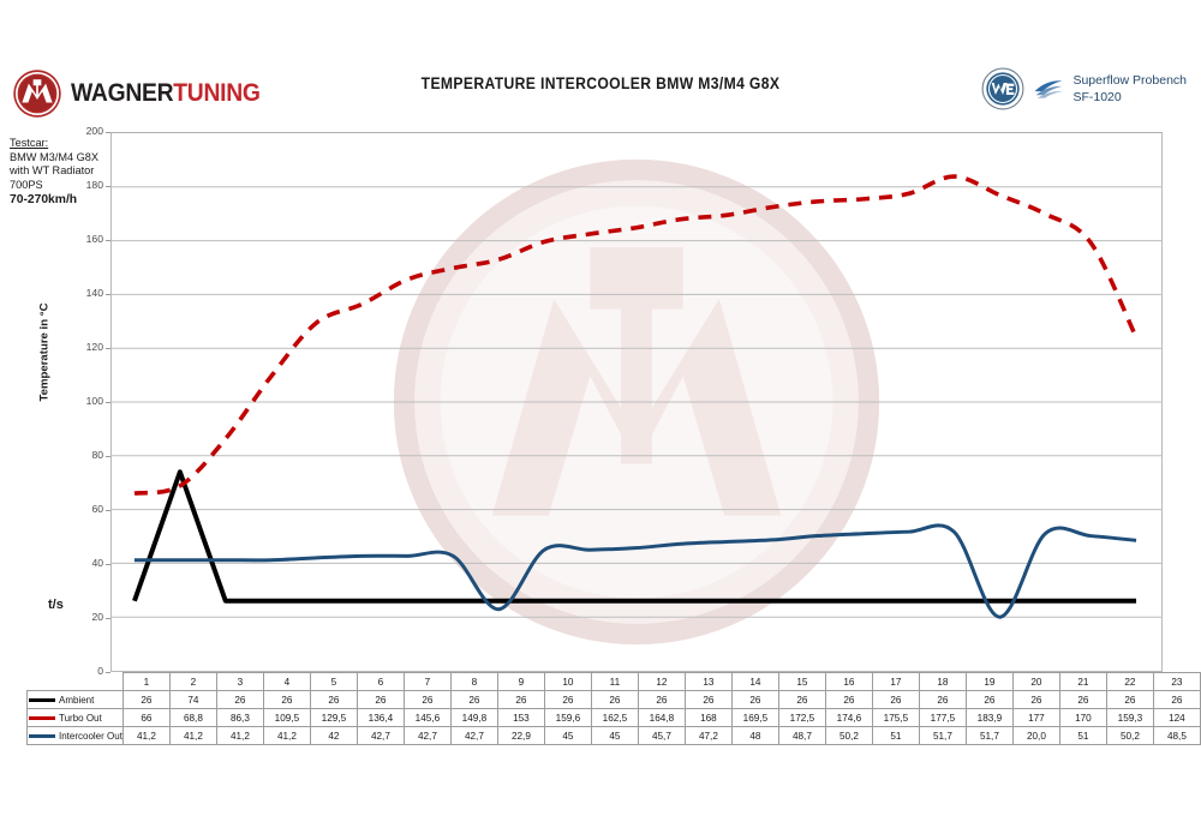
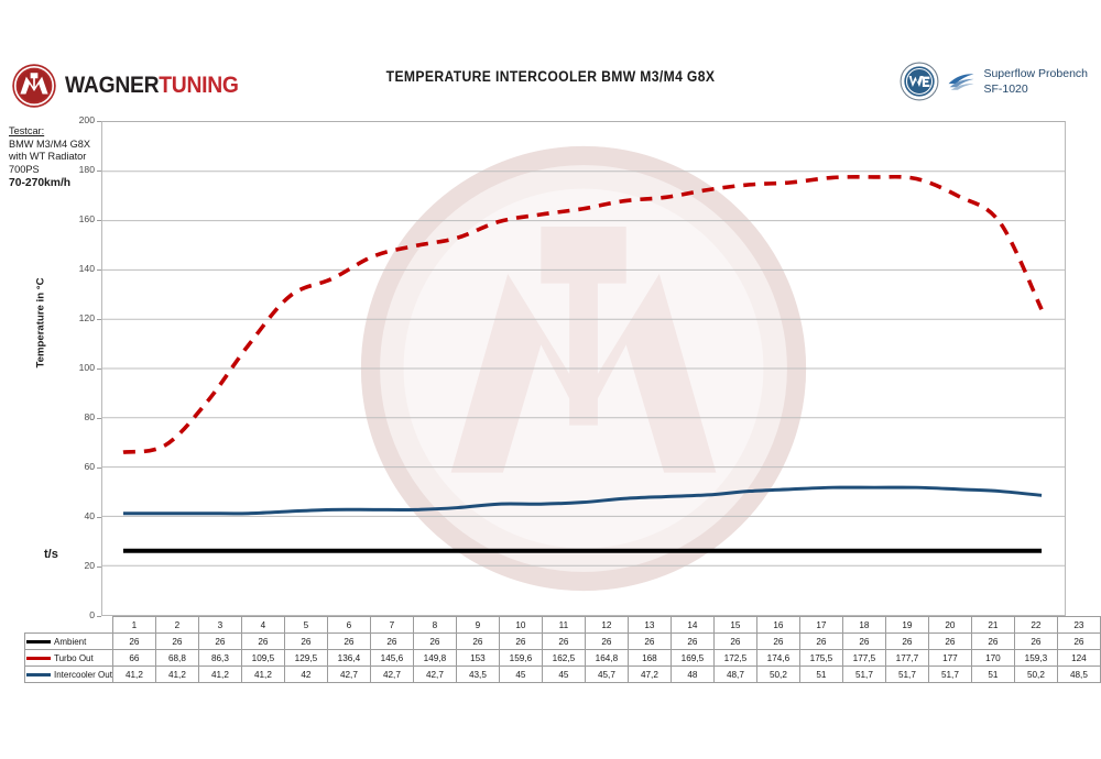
Ambient/2: 74 -> 26
Intercooler Out/9: 22,9 -> 43,5
Turbo Out/19: 183,9 -> 177,7
Intercooler Out/20: 20,0 -> 51,7
